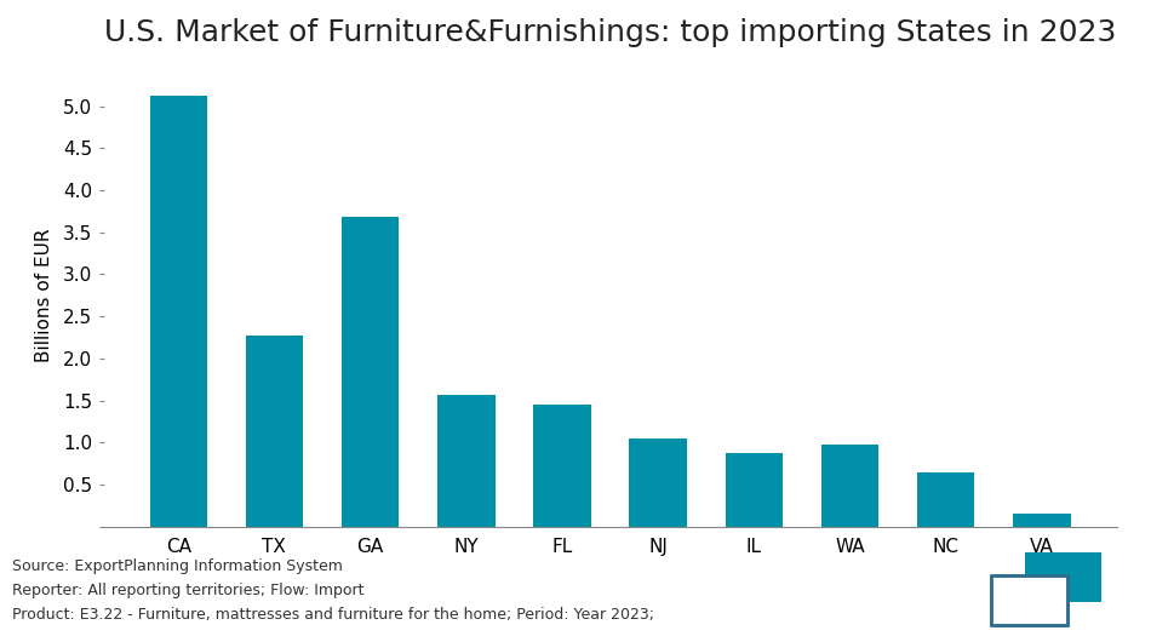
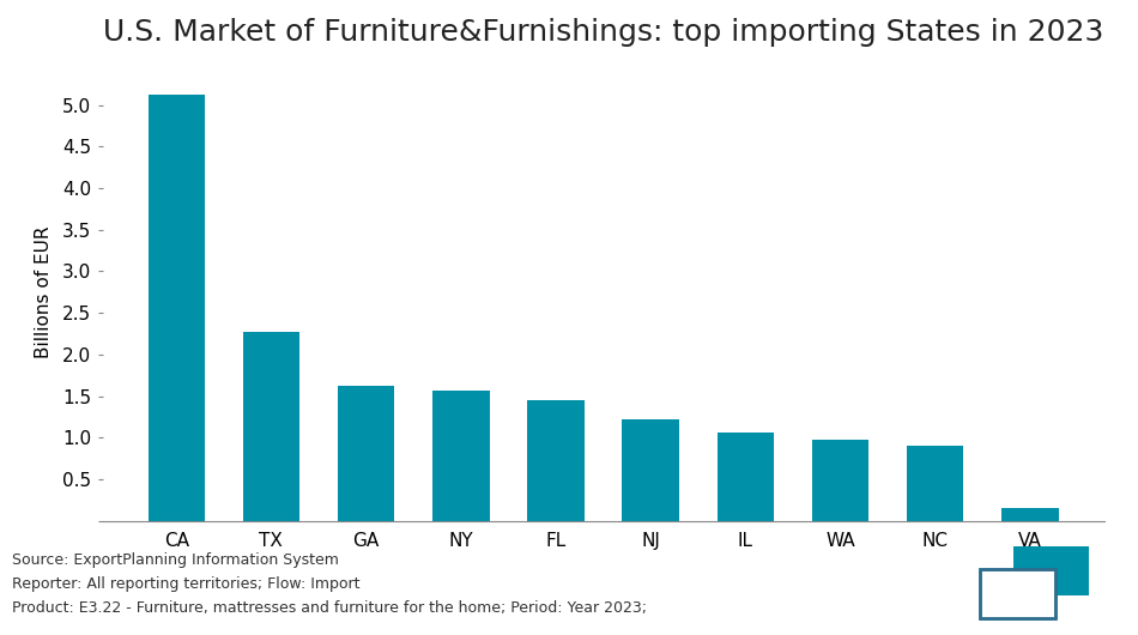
GA: 3.68 -> 1.63
NJ: 1.04 -> 1.22
IL: 0.88 -> 1.06
NC: 0.64 -> 0.90
